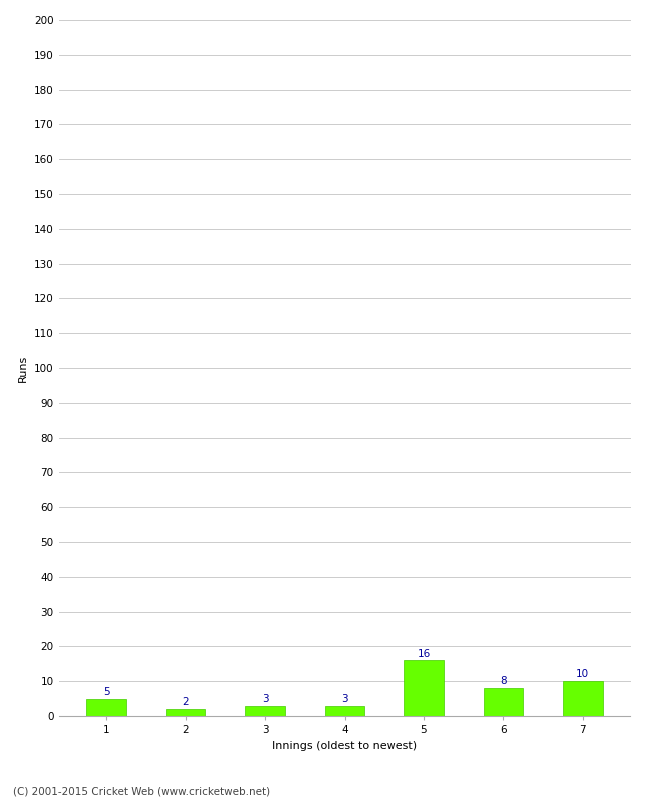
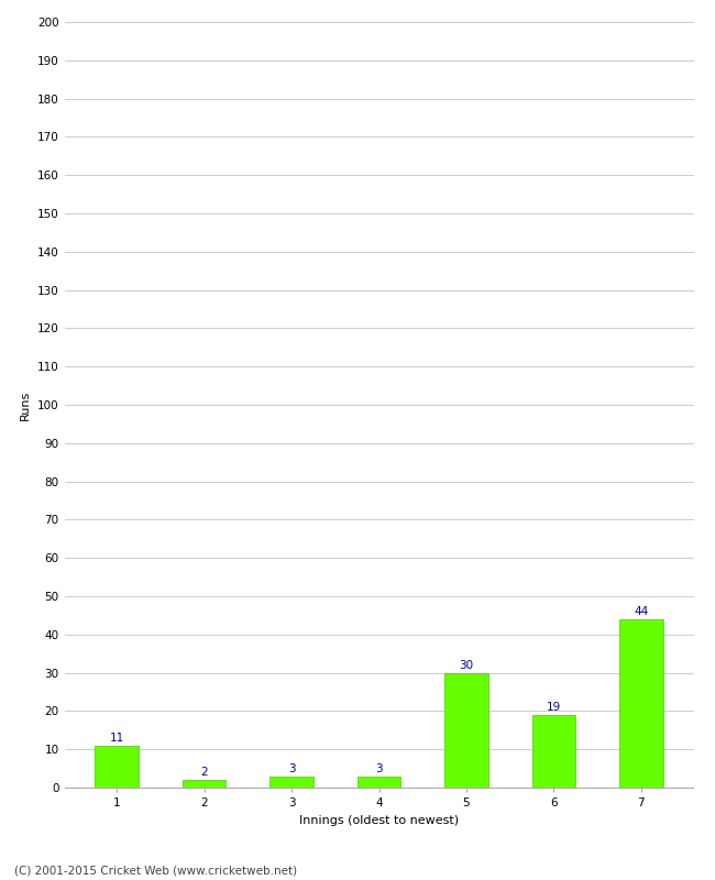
1: 5 -> 11
5: 16 -> 30
6: 8 -> 19
7: 10 -> 44
